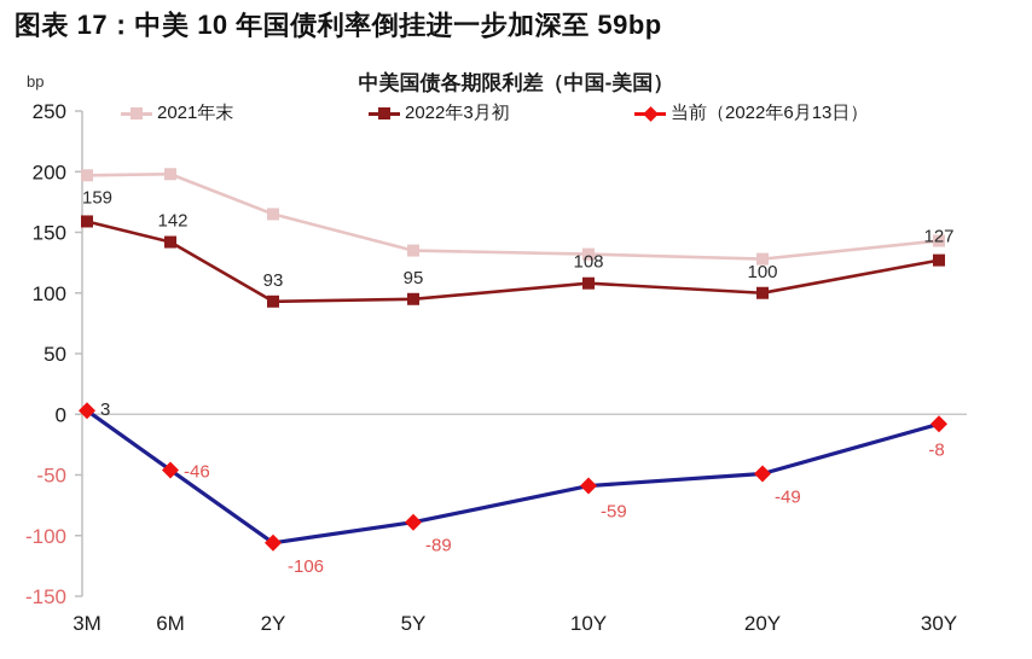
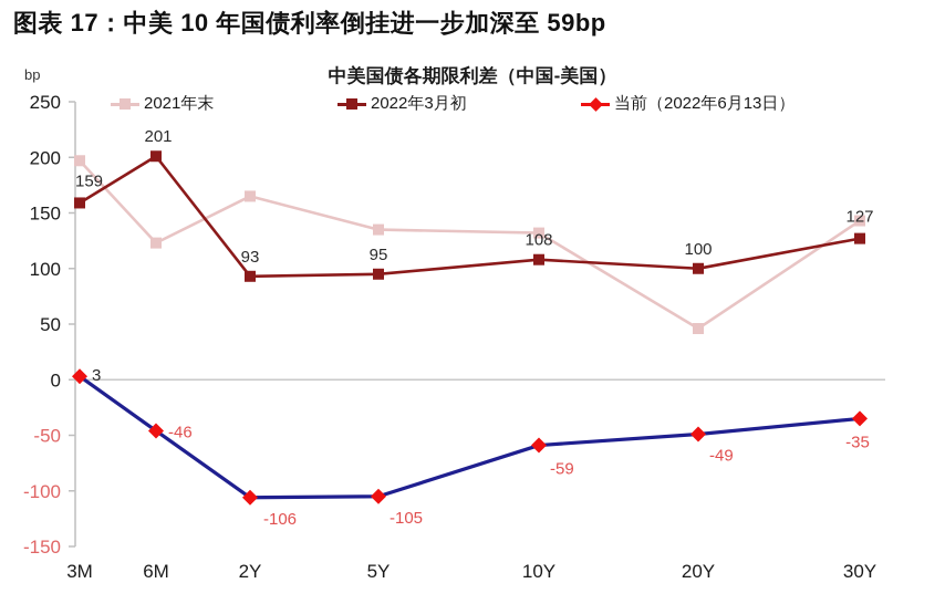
2021年末/6M: 198 -> 123
2022年3月初/6M: 142 -> 201
当前（2022年6月13日）/5Y: -89 -> -105
2021年末/20Y: 128 -> 46
当前（2022年6月13日）/30Y: -8 -> -35
